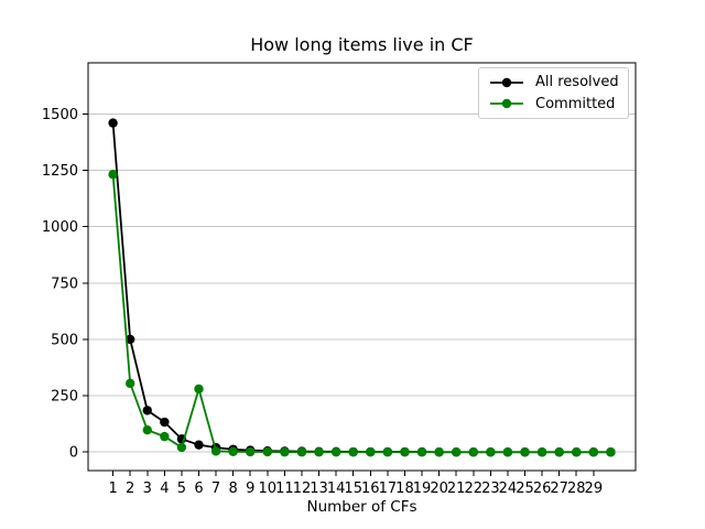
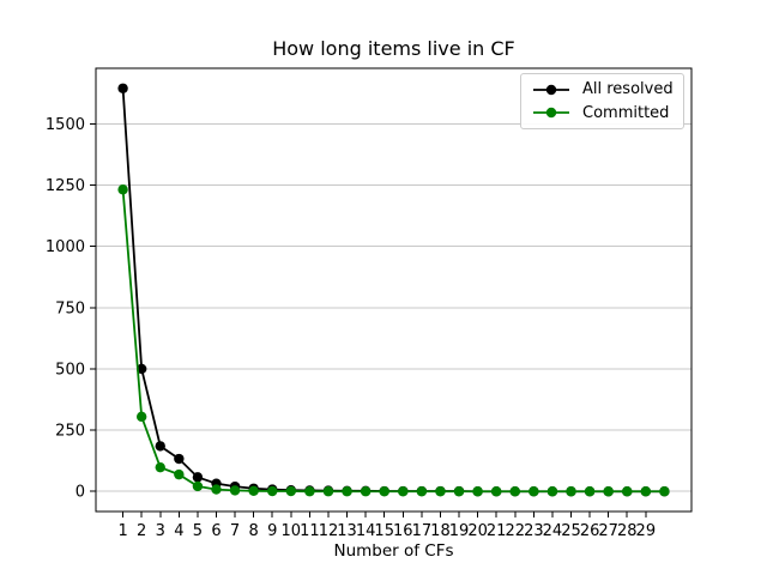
All resolved/1: 1460 -> 1640
Committed/6: 280 -> 10
